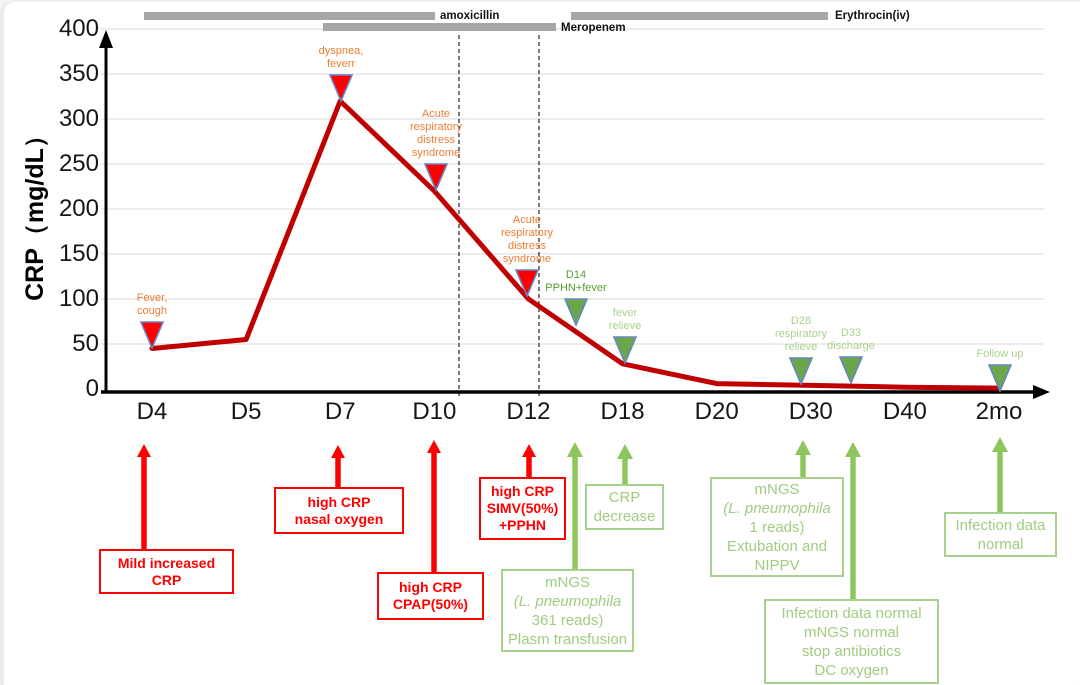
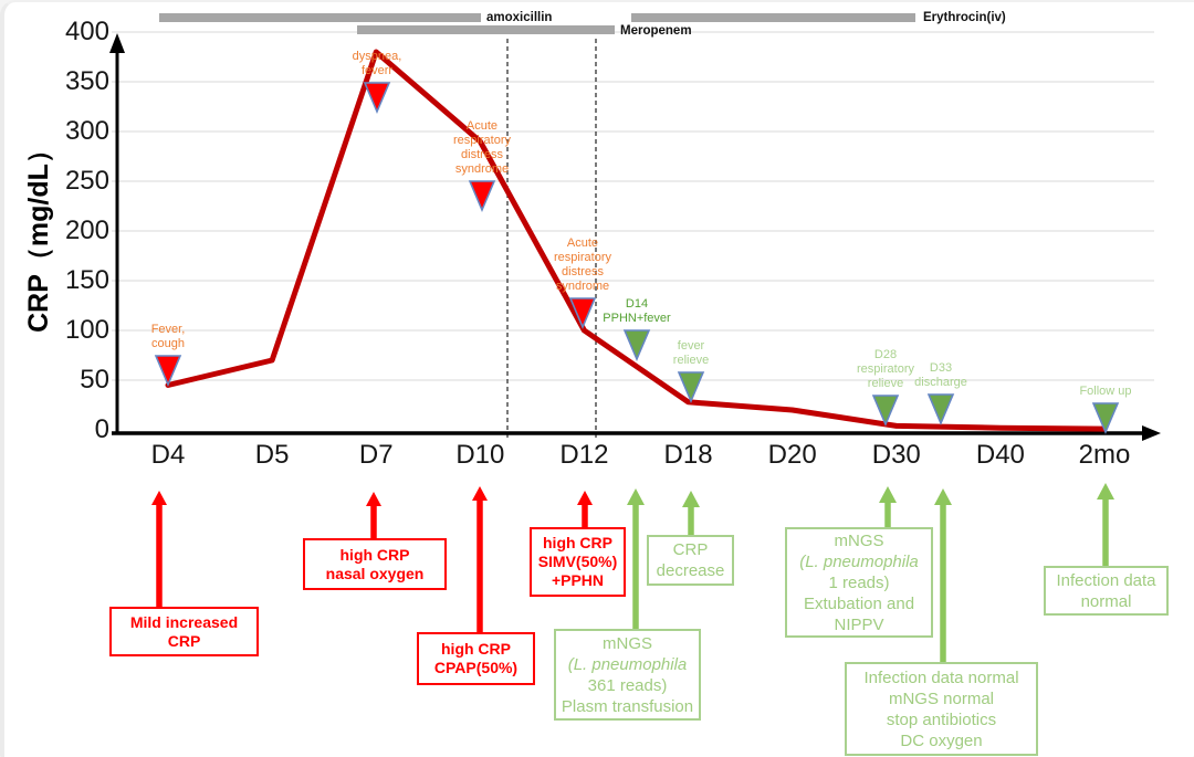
D5: 60 -> 70
D7: 320 -> 380
D10: 220 -> 290
D20: 10 -> 20
